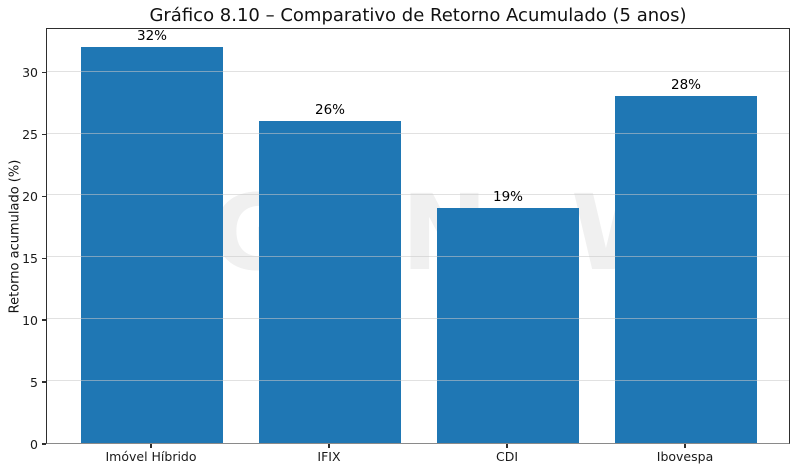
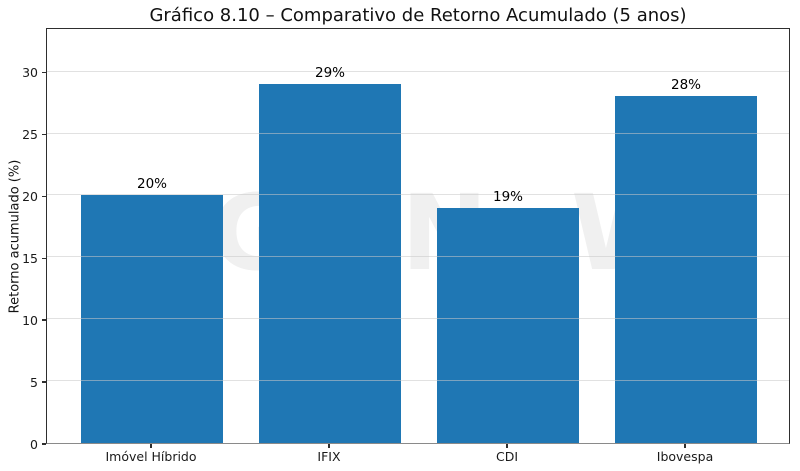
Imóvel Híbrido: 32% -> 20%
IFIX: 26% -> 29%
